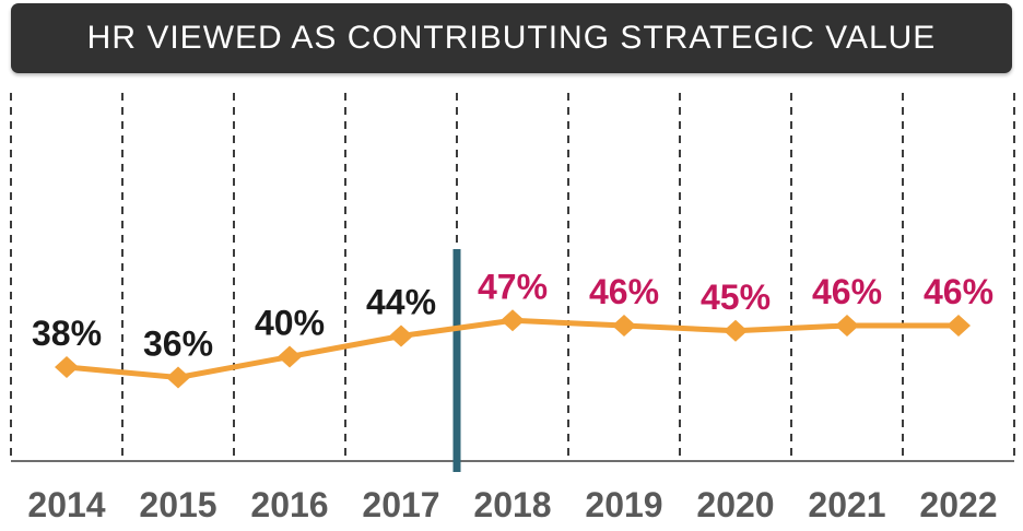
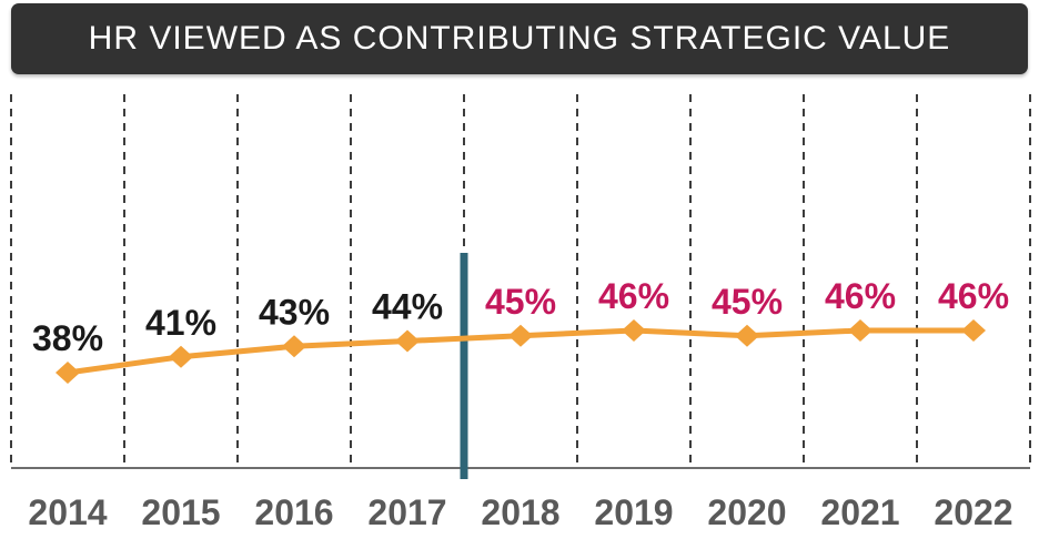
2015: 36% -> 41%
2016: 40% -> 43%
2018: 47% -> 45%
